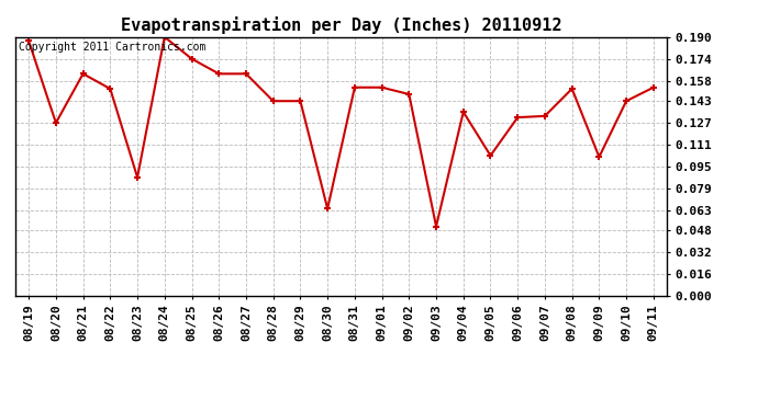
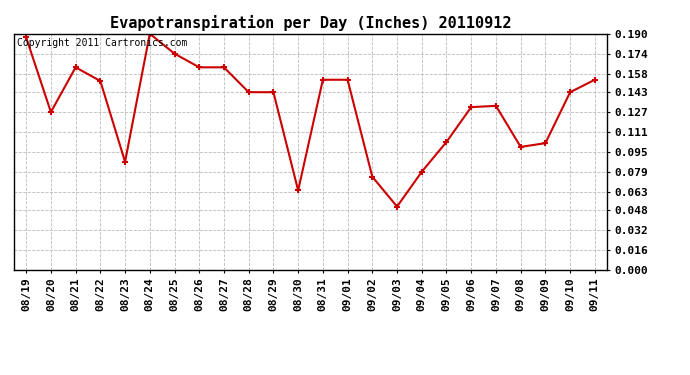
09/02: 0.148 -> 0.075
09/04: 0.135 -> 0.079
09/08: 0.152 -> 0.099
